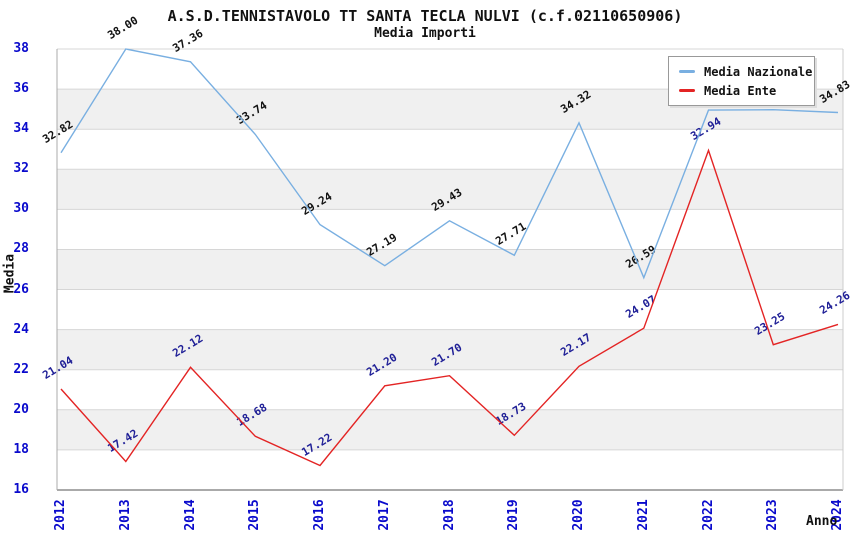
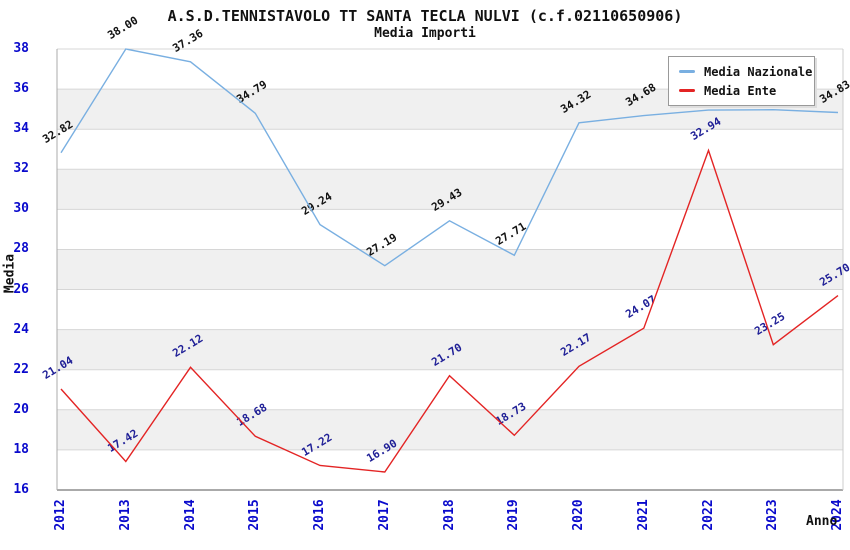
Media Nazionale/2015: 33.74 -> 34.79
Media Ente/2017: 21.20 -> 16.90
Media Nazionale/2021: 26.59 -> 34.68
Media Ente/2024: 24.26 -> 25.70
